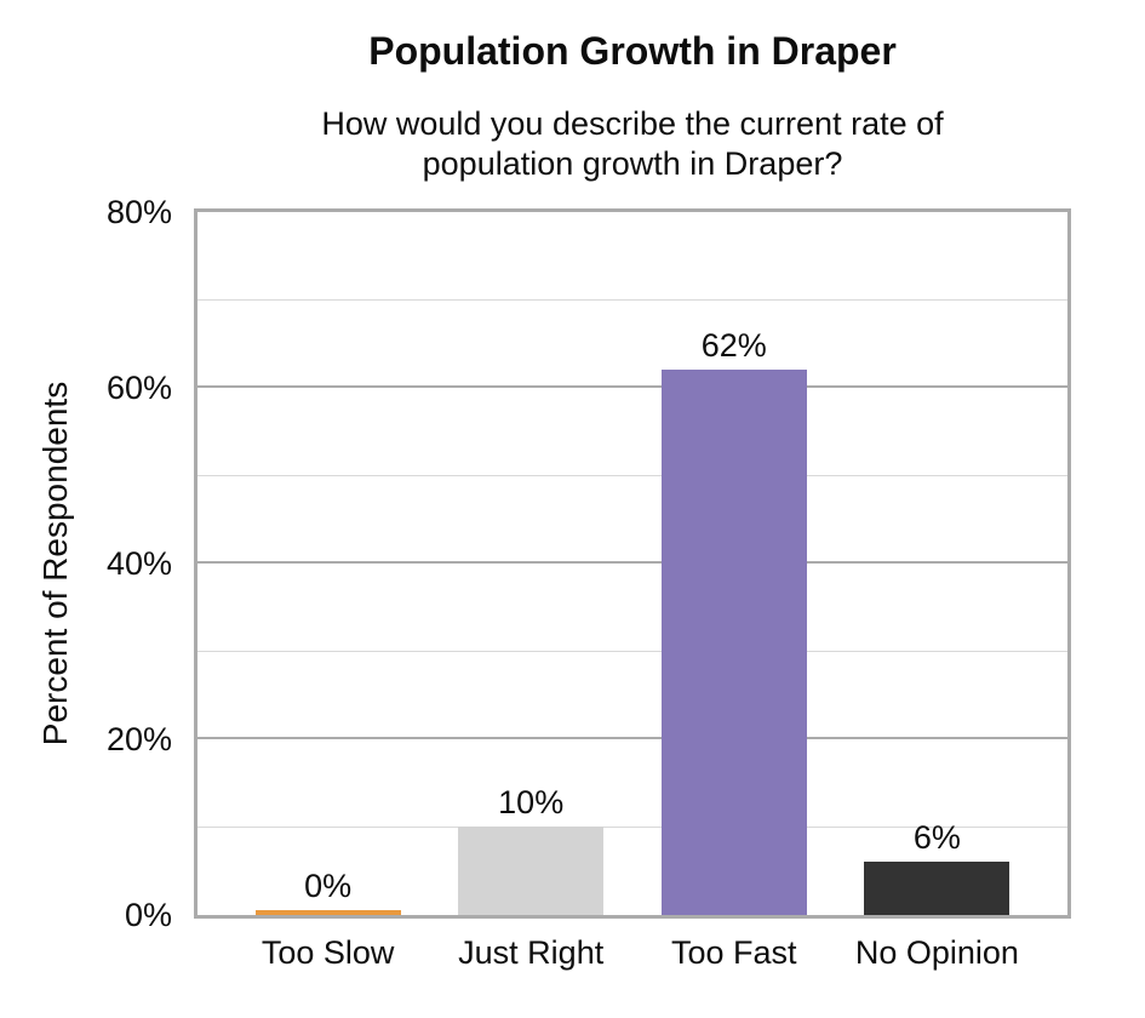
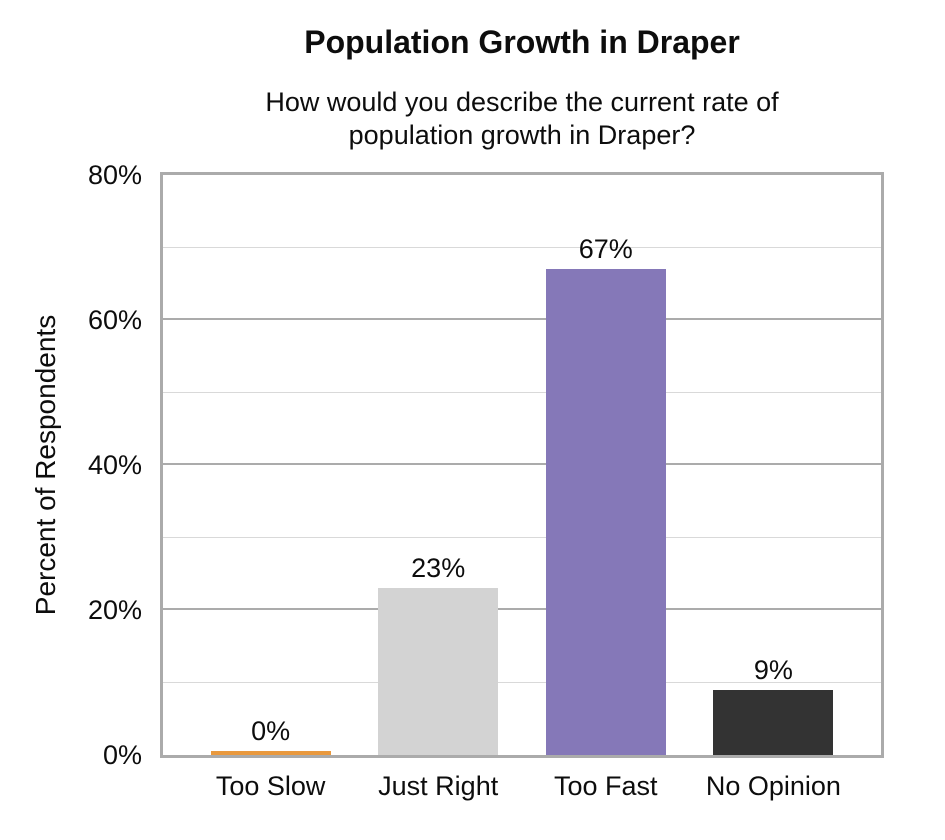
Just Right: 10% -> 23%
Too Fast: 62% -> 67%
No Opinion: 6% -> 9%
